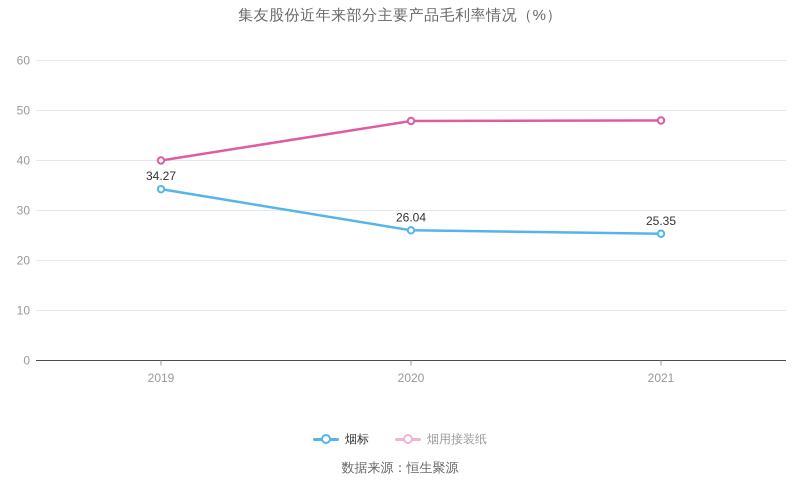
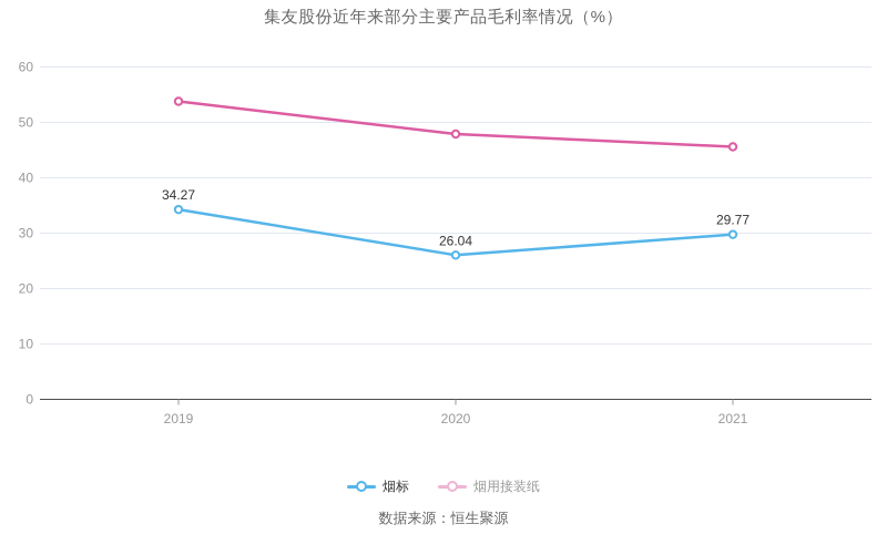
烟用接装纸/2019: 40 -> 54
烟标/2021: 25.35 -> 29.77
烟用接装纸/2021: 48 -> 46
